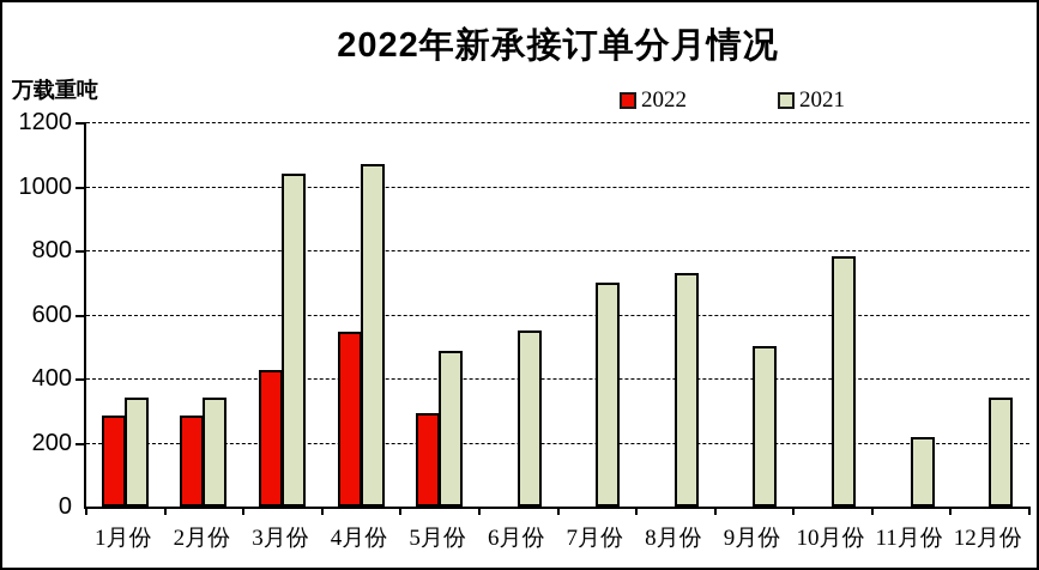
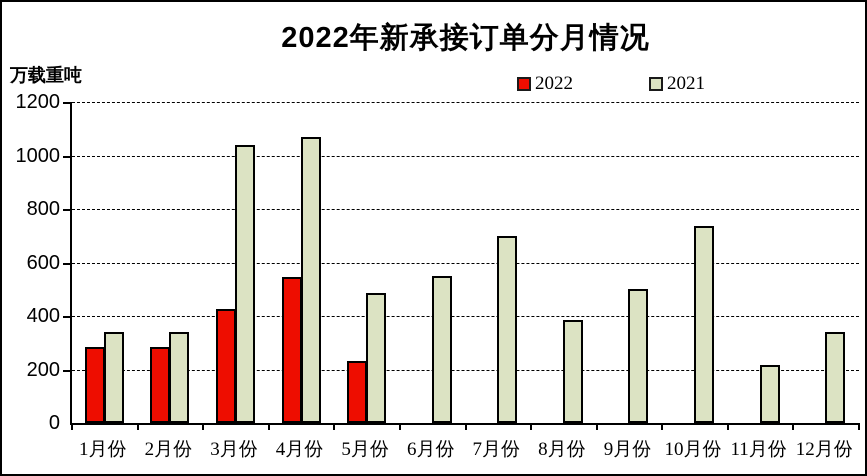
2022/5月份: 290 -> 230
2021/8月份: 730 -> 380
2021/10月份: 780 -> 740
